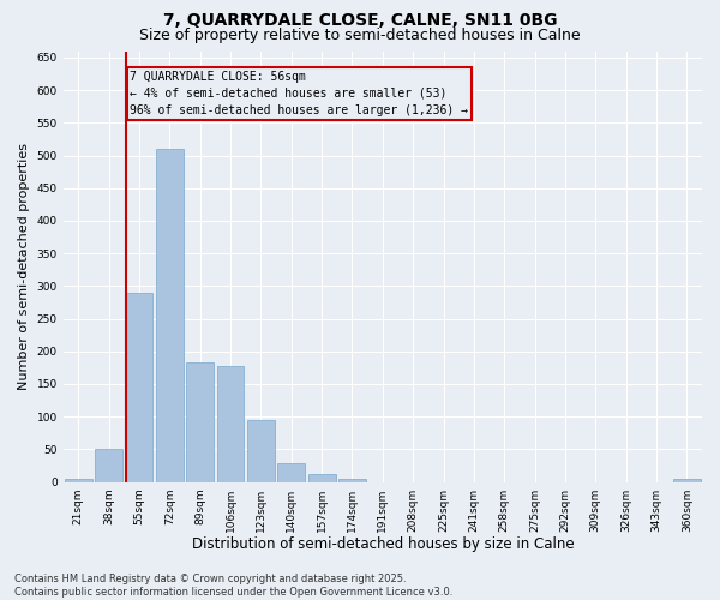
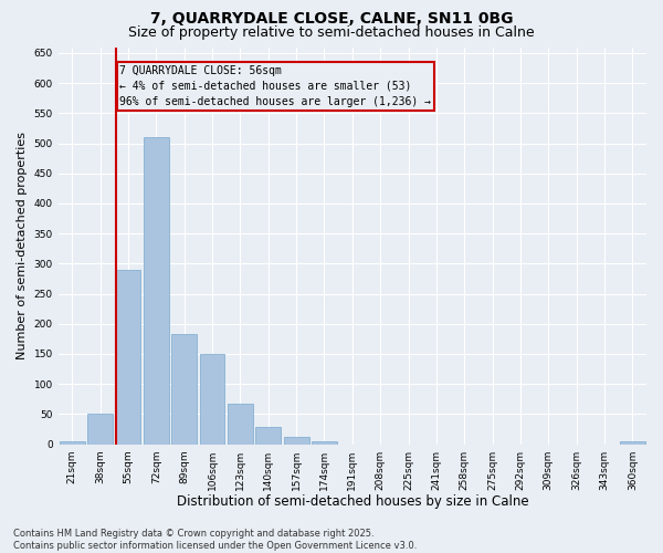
106sqm: 178 -> 150
123sqm: 94 -> 68
